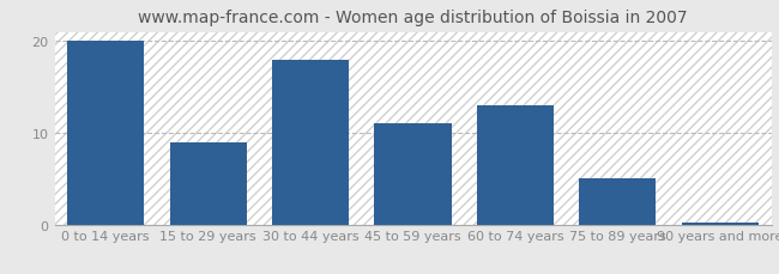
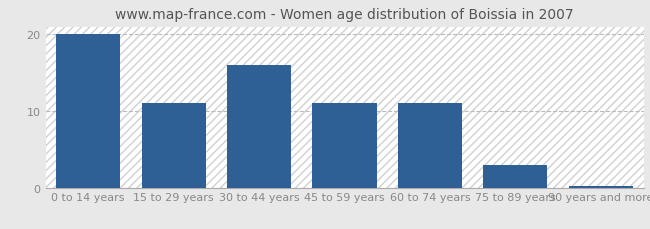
15 to 29 years: 9.0 -> 11.0
30 to 44 years: 18.0 -> 16.0
60 to 74 years: 13.0 -> 11.0
75 to 89 years: 5.0 -> 3.0
